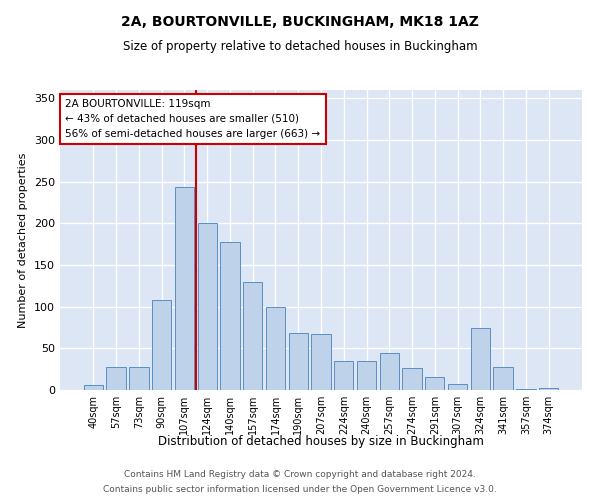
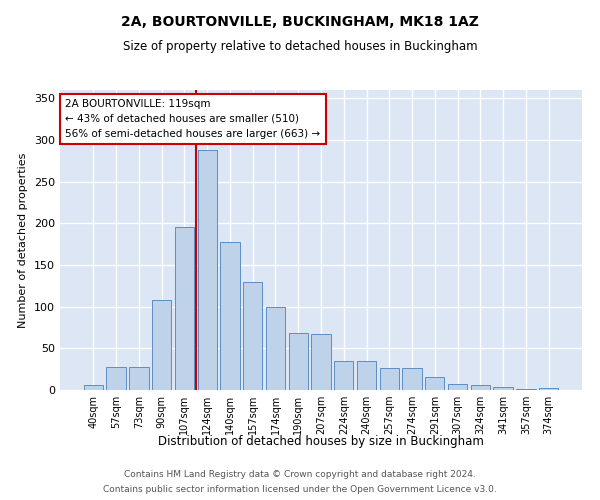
107sqm: 244 -> 196
124sqm: 200 -> 288
257sqm: 44 -> 26
324sqm: 74 -> 6
341sqm: 28 -> 4
